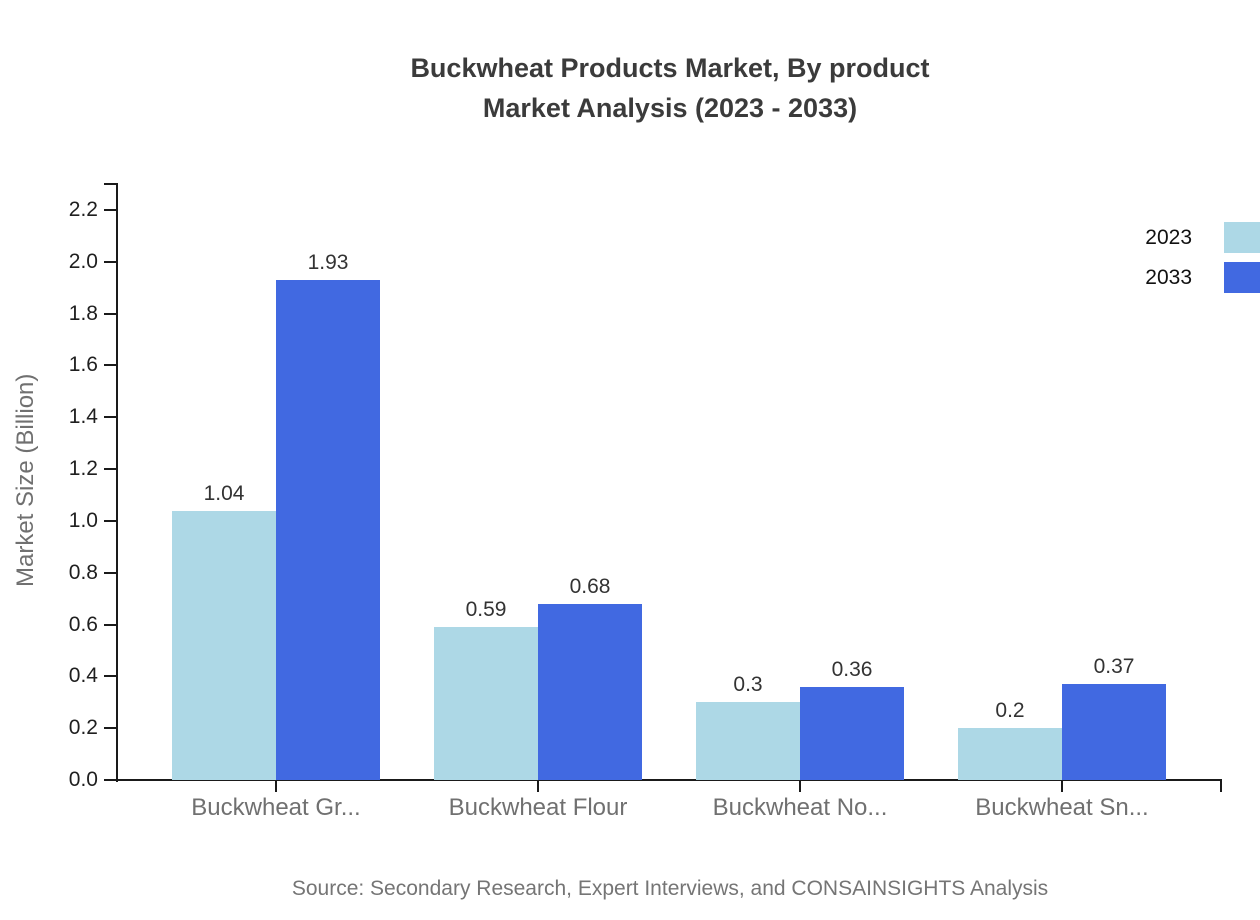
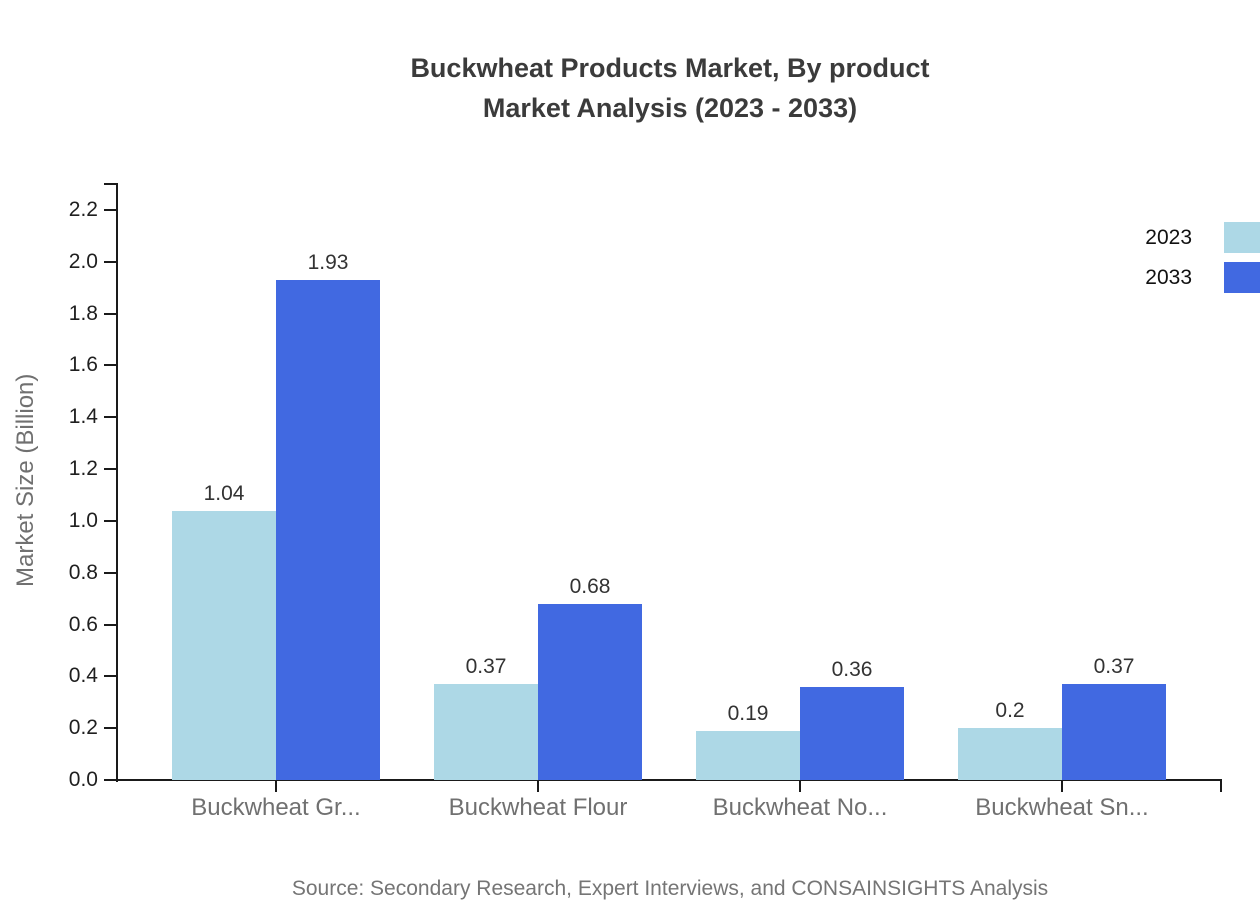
2023/Buckwheat Flour: 0.59 -> 0.37
2023/Buckwheat No...: 0.3 -> 0.19
